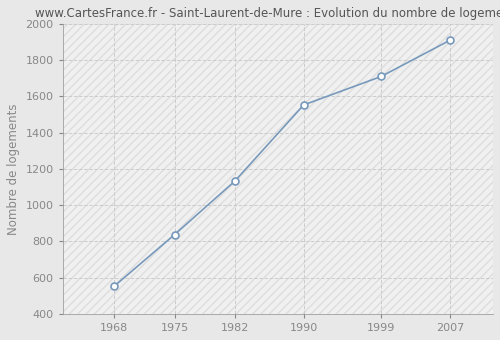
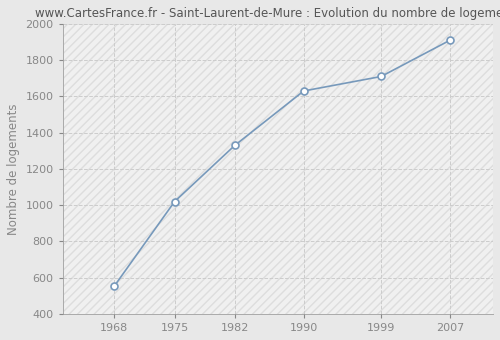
1975: 840 -> 1020
1982: 1130 -> 1330
1990: 1550 -> 1630
